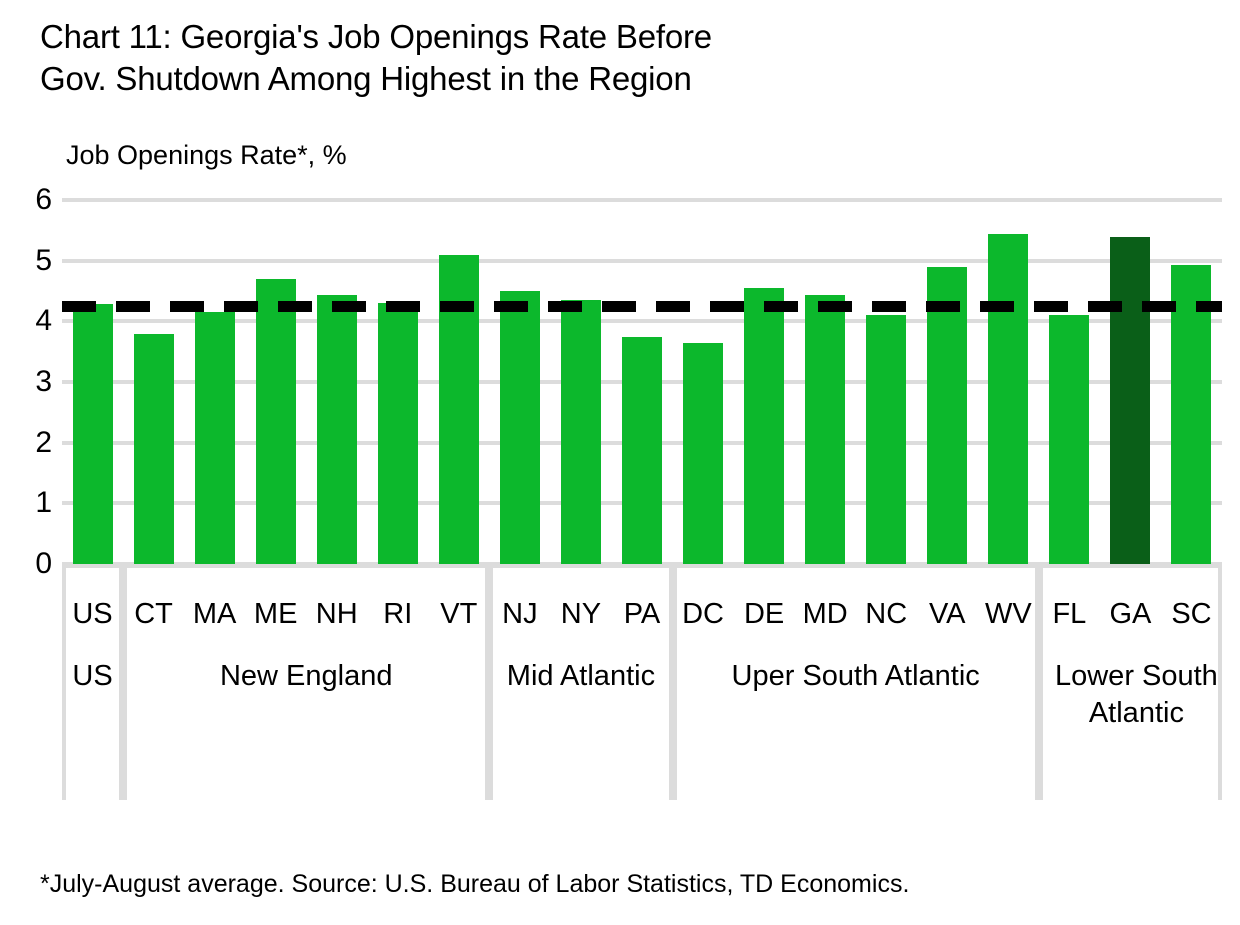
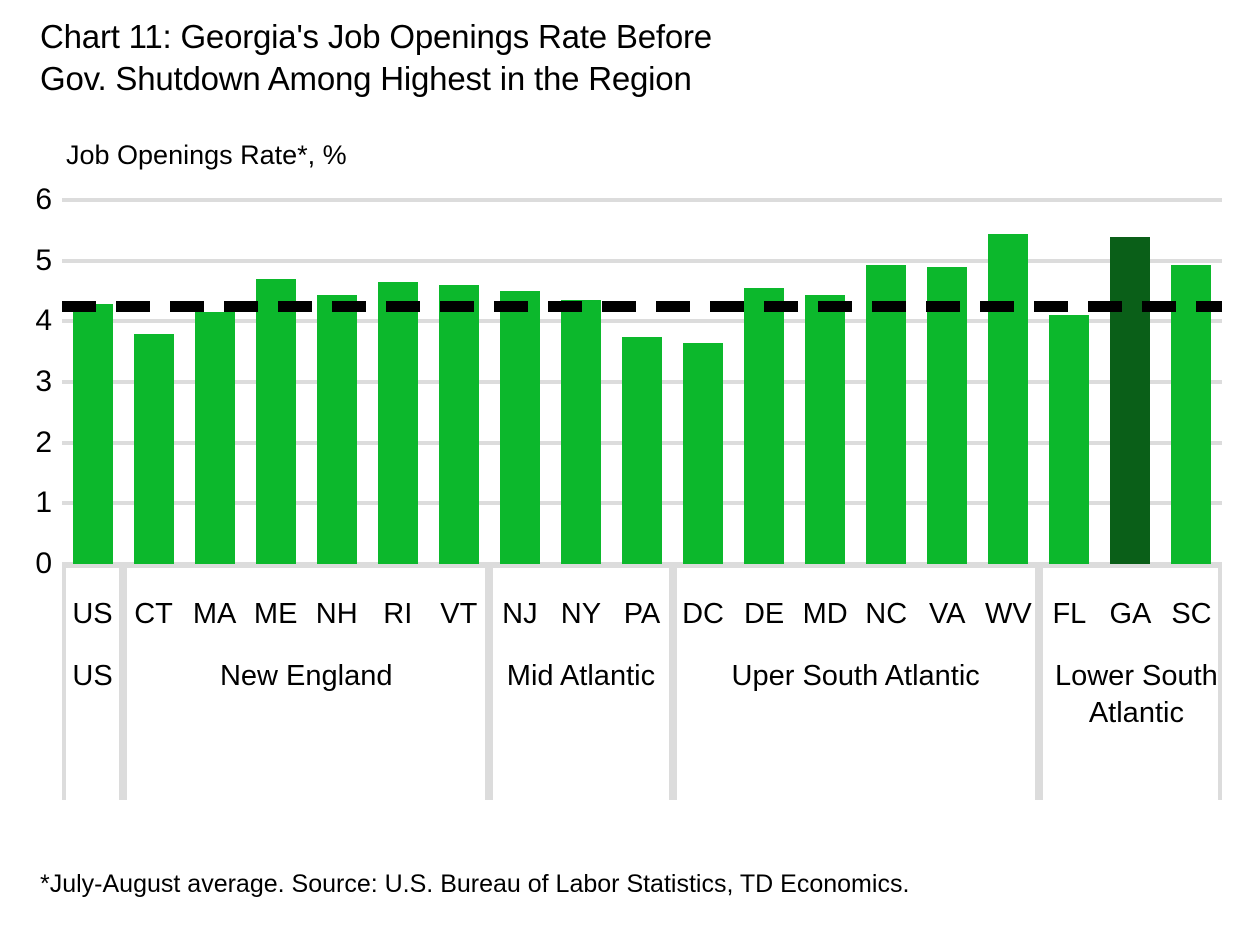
RI: 4.3 -> 4.7
VT: 5.1 -> 4.6
NC: 4.1 -> 4.9
